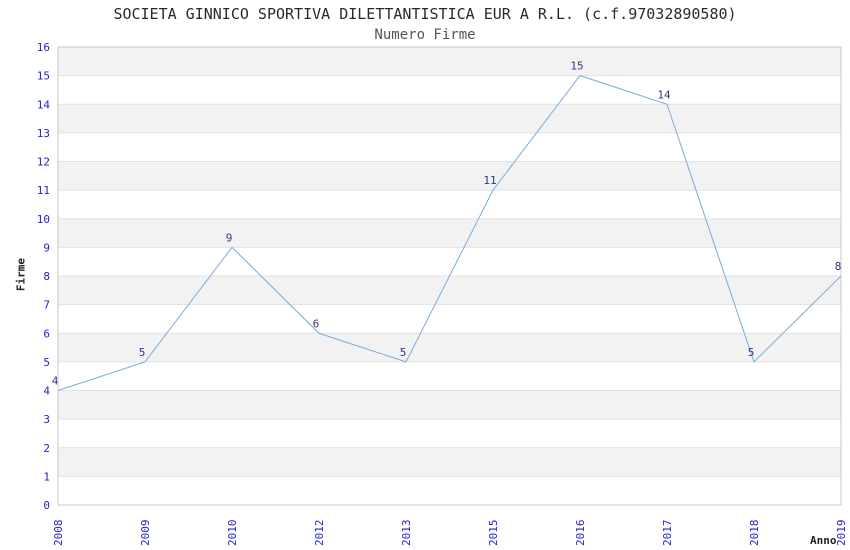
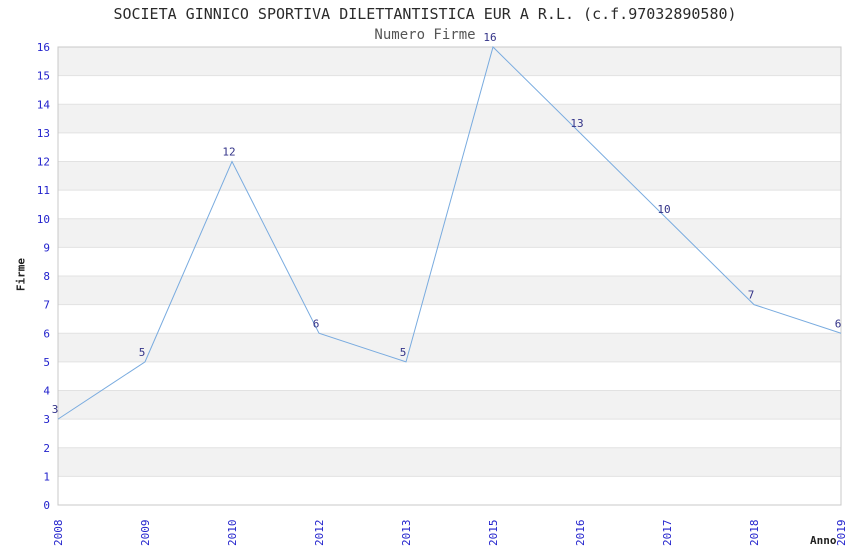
2008: 4 -> 3
2010: 9 -> 12
2015: 11 -> 16
2016: 15 -> 13
2017: 14 -> 10
2018: 5 -> 7
2019: 8 -> 6
